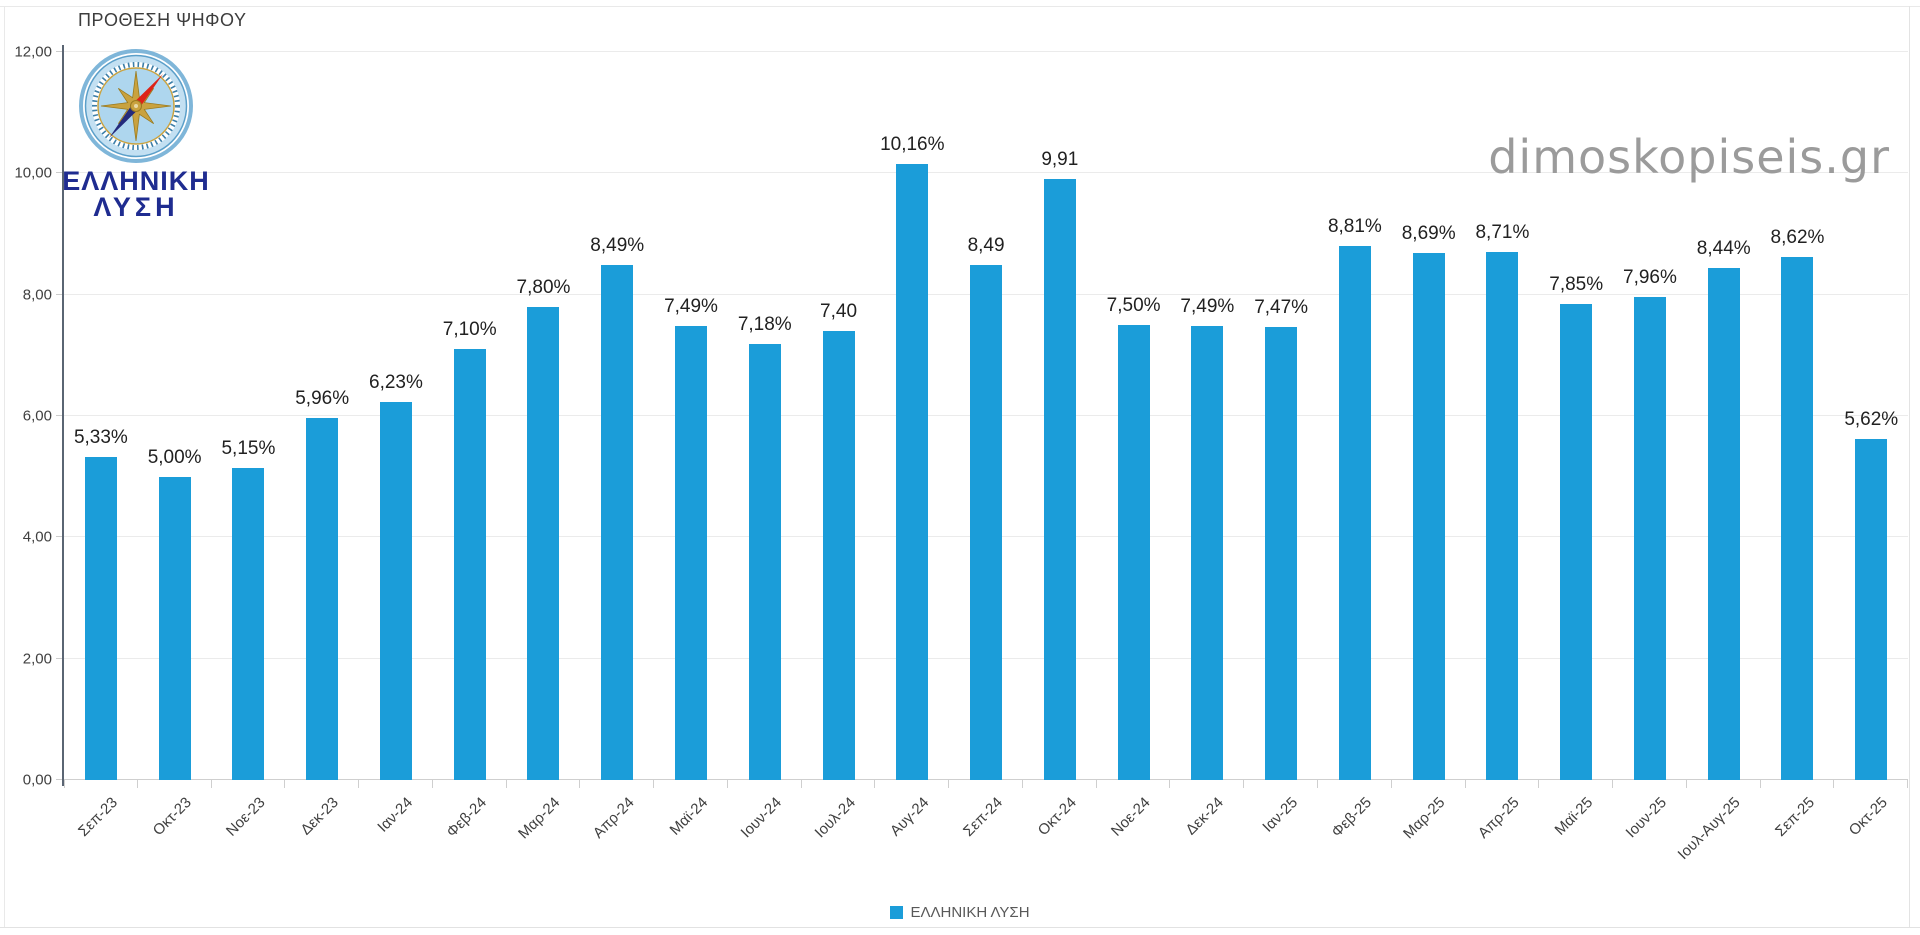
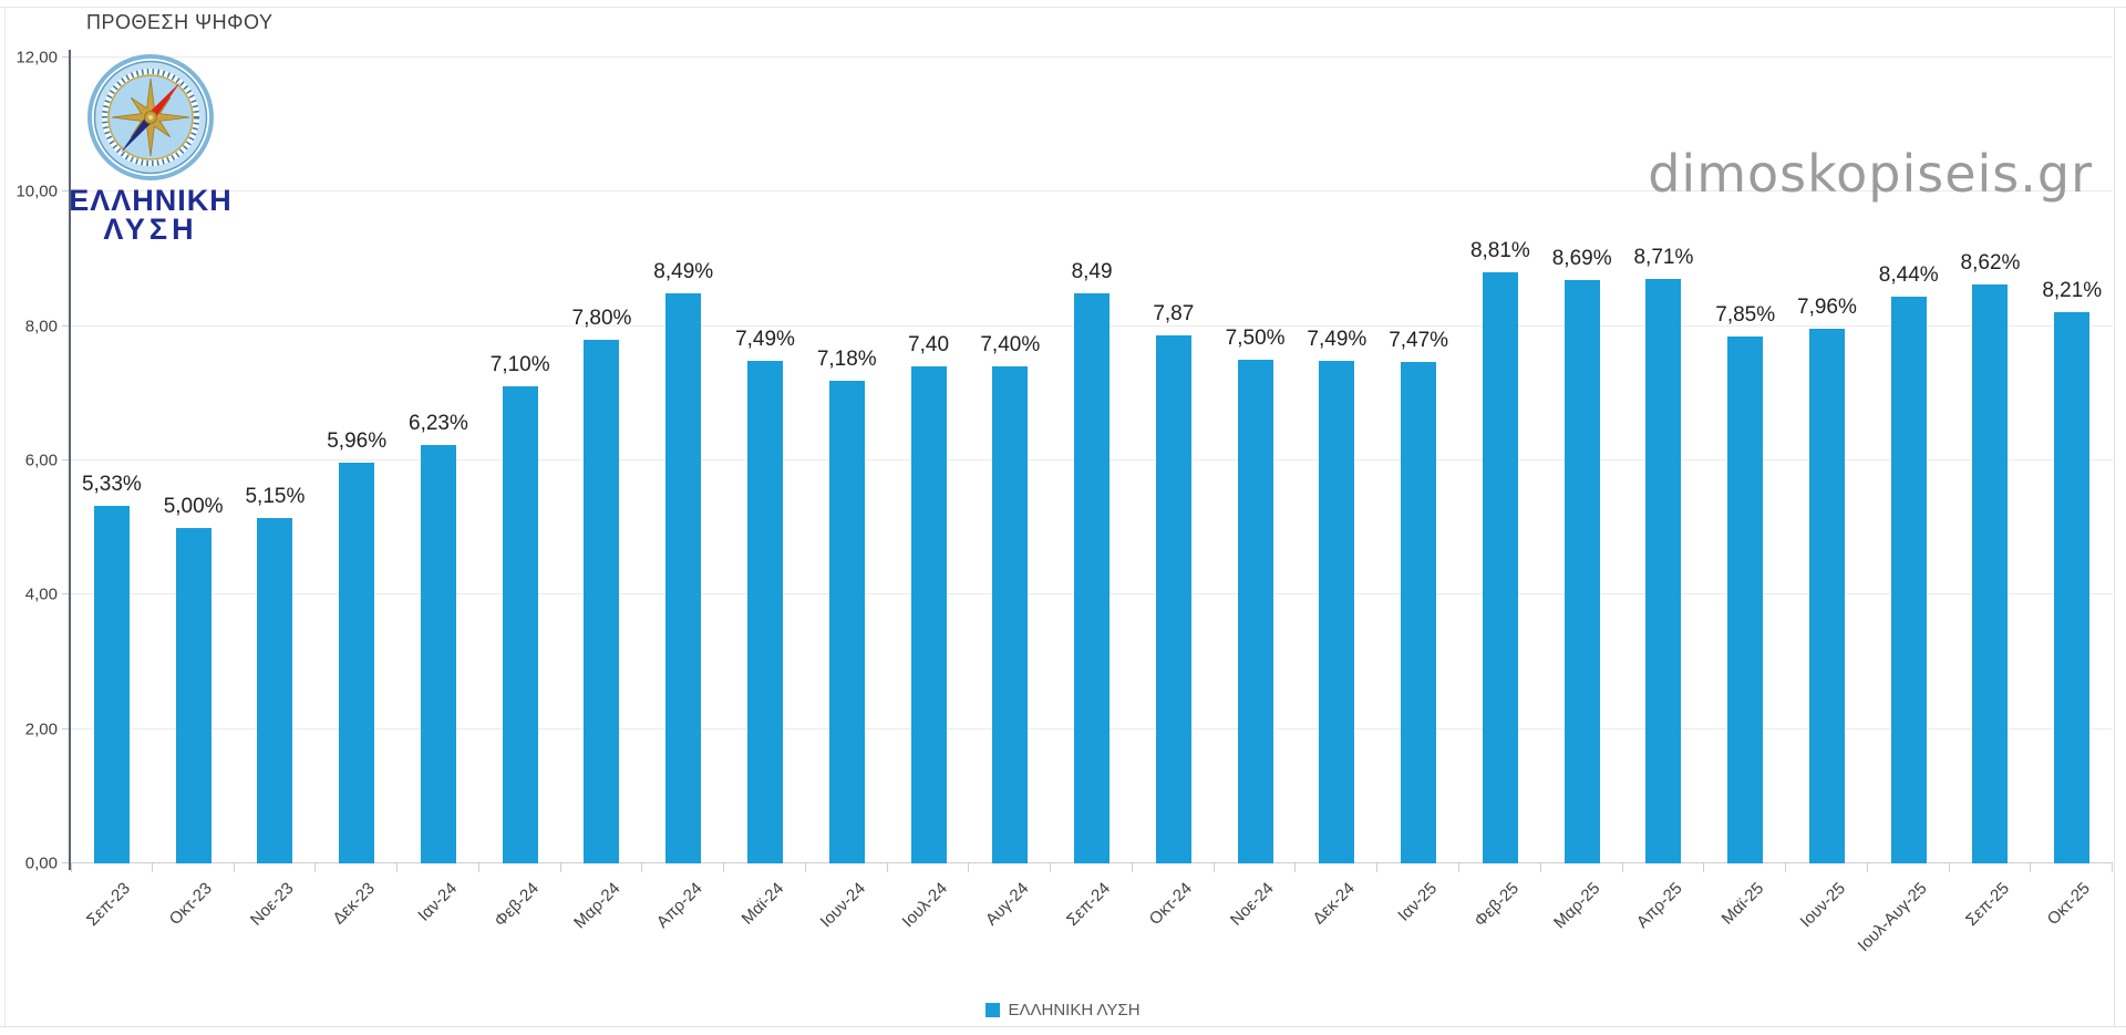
Αυγ-24: 10,16% -> 7,40%
Οκτ-24: 9,91 -> 7,87
Οκτ-25: 5,62% -> 8,21%
